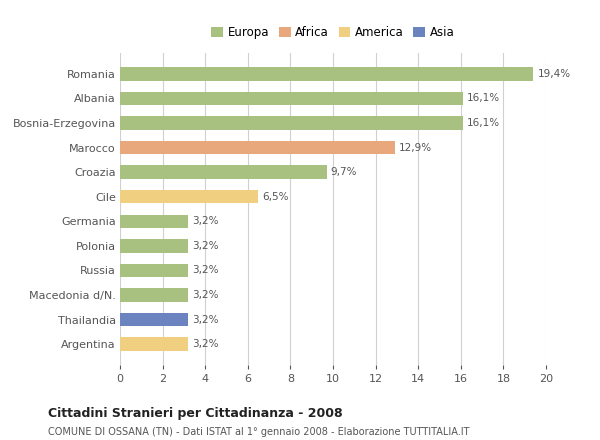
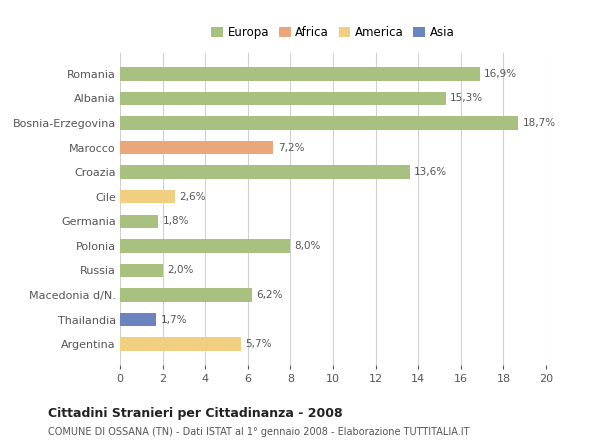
Romania: 19,4% -> 16,9%
Albania: 16,1% -> 15,3%
Bosnia-Erzegovina: 16,1% -> 18,7%
Marocco: 12,9% -> 7,2%
Croazia: 9,7% -> 13,6%
Cile: 6,5% -> 2,6%
Germania: 3,2% -> 1,8%
Polonia: 3,2% -> 8,0%
Russia: 3,2% -> 2,0%
Macedonia d/N.: 3,2% -> 6,2%
Thailandia: 3,2% -> 1,7%
Argentina: 3,2% -> 5,7%
